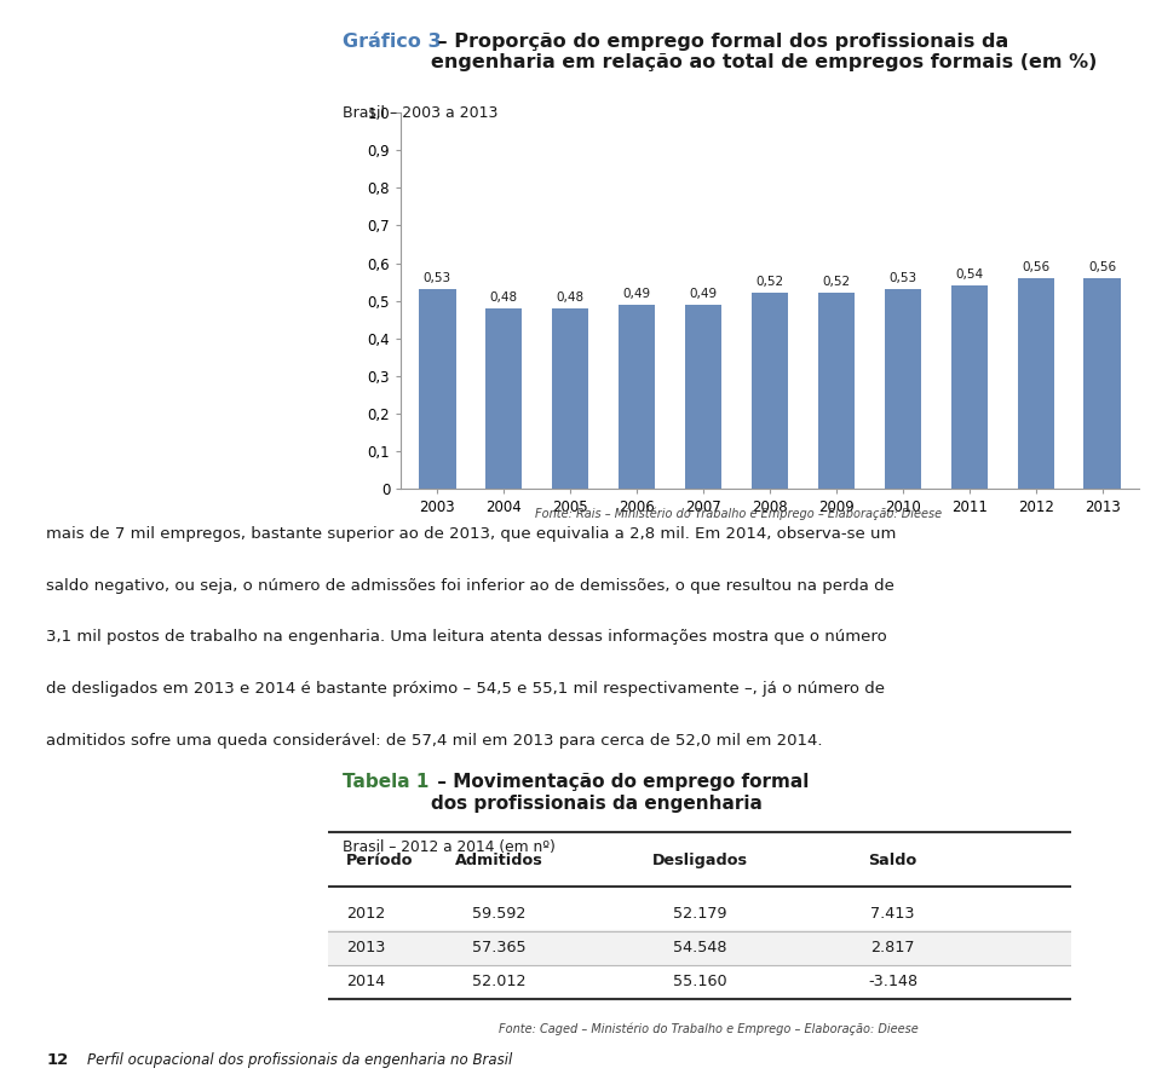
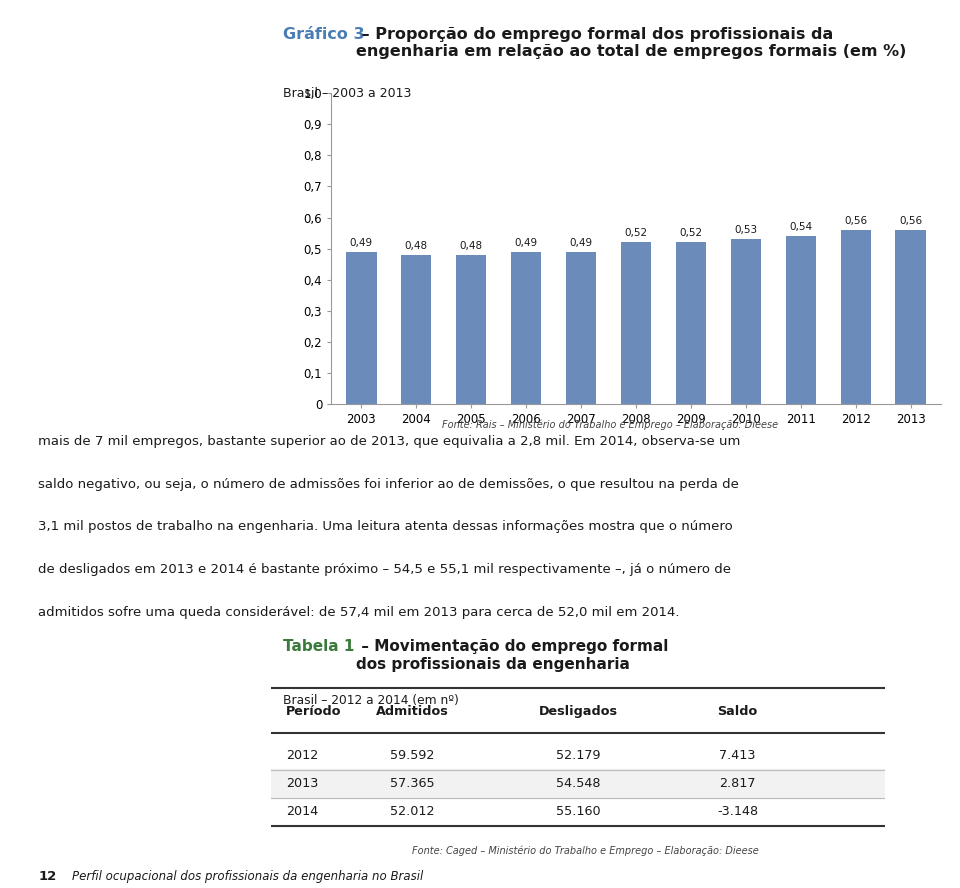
2003: 0,53 -> 0,49
